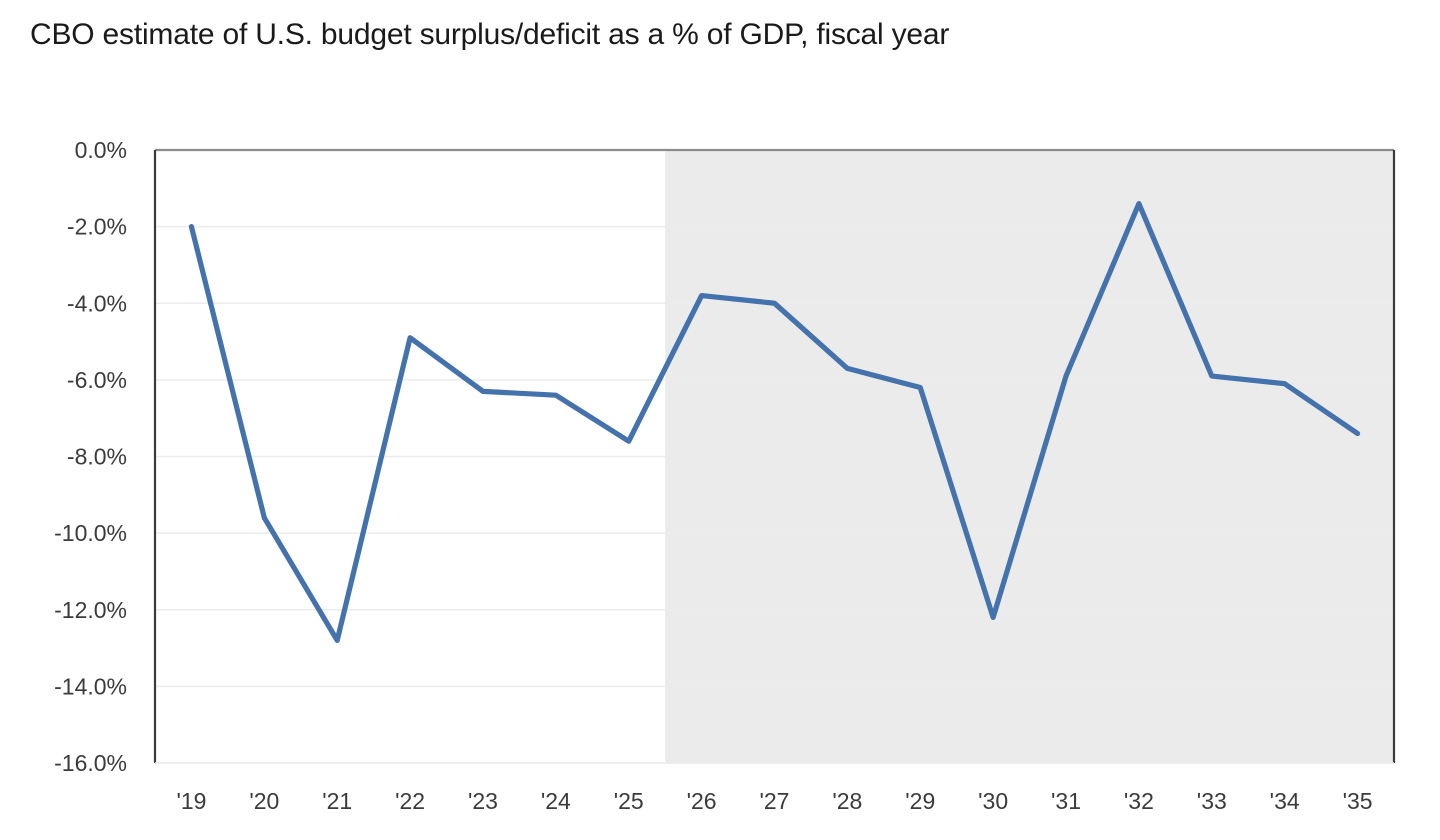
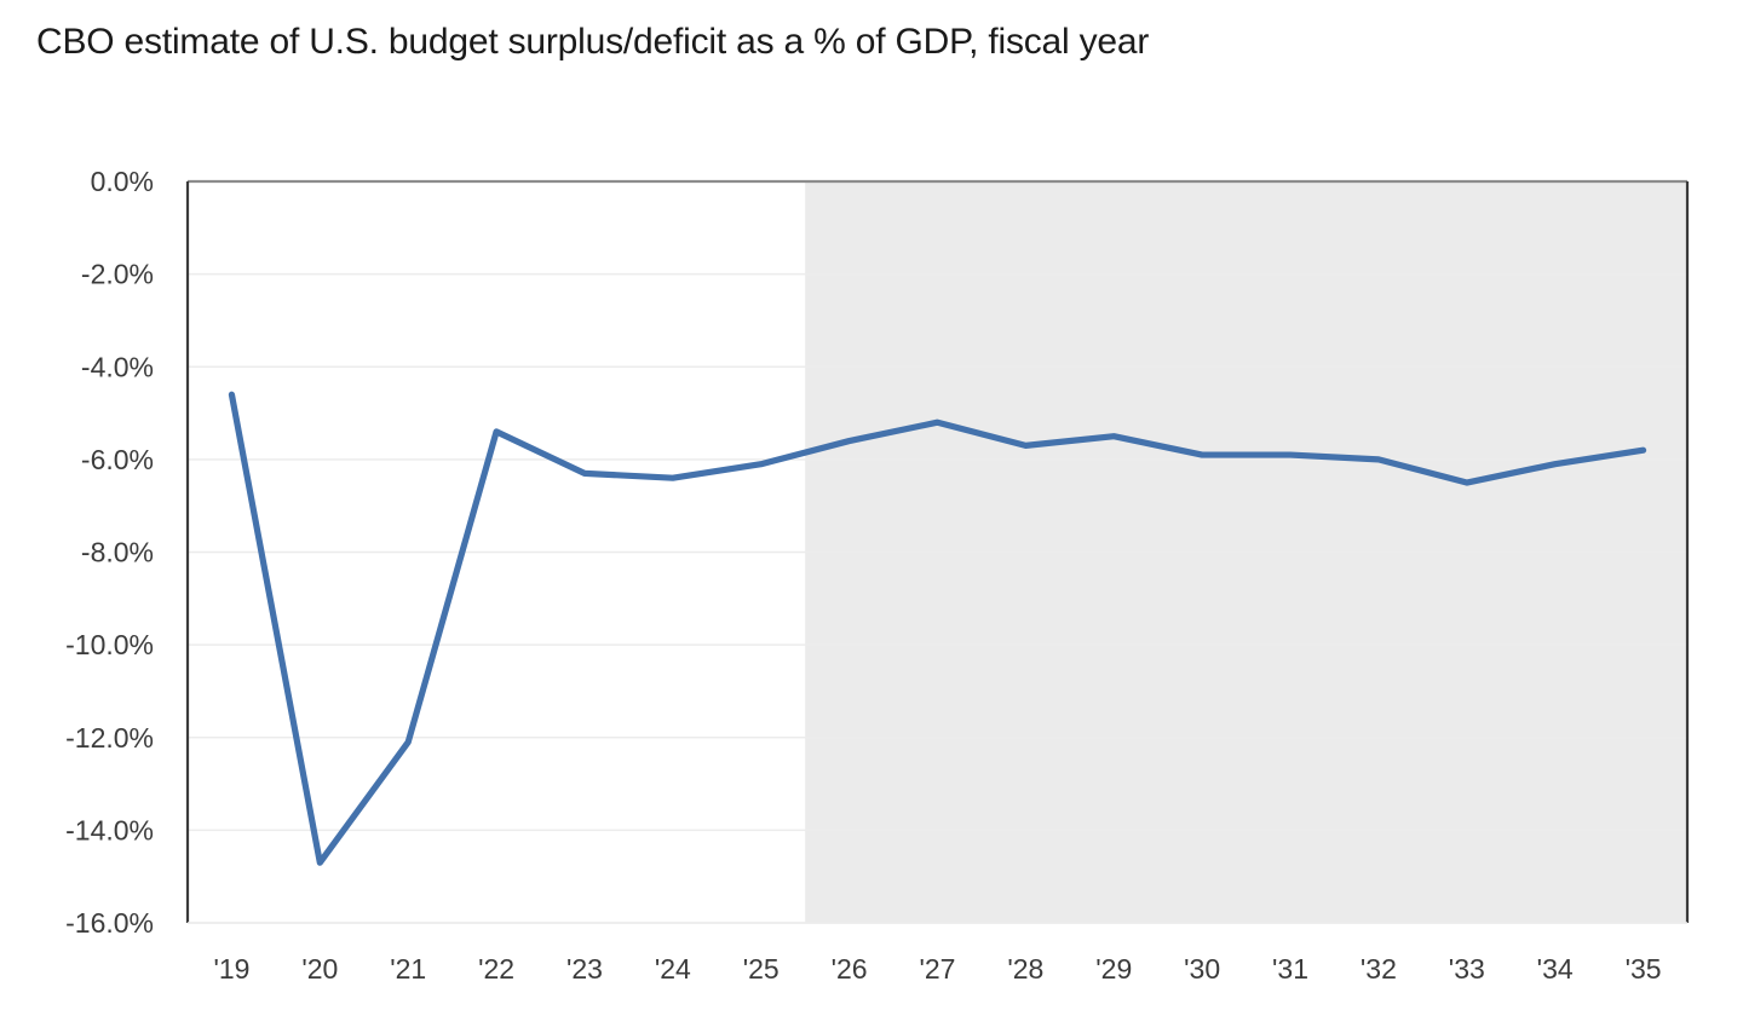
'19: -2.0% -> -4.6%
'20: -9.6% -> -14.7%
'21: -12.8% -> -12.1%
'22: -4.9% -> -5.4%
'25: -7.6% -> -6.1%
'26: -3.8% -> -5.6%
'27: -4.0% -> -5.2%
'29: -6.2% -> -5.5%
'30: -12.2% -> -5.9%
'32: -1.4% -> -6.0%
'33: -5.9% -> -6.5%
'35: -7.4% -> -5.8%
